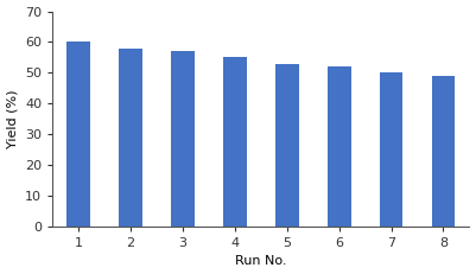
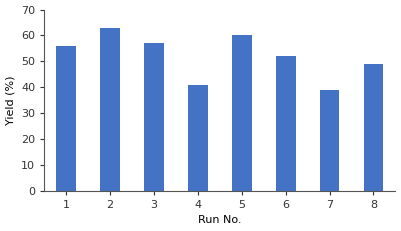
1: 60 -> 56
2: 58 -> 63
4: 55 -> 41
5: 53 -> 60
7: 50 -> 39
